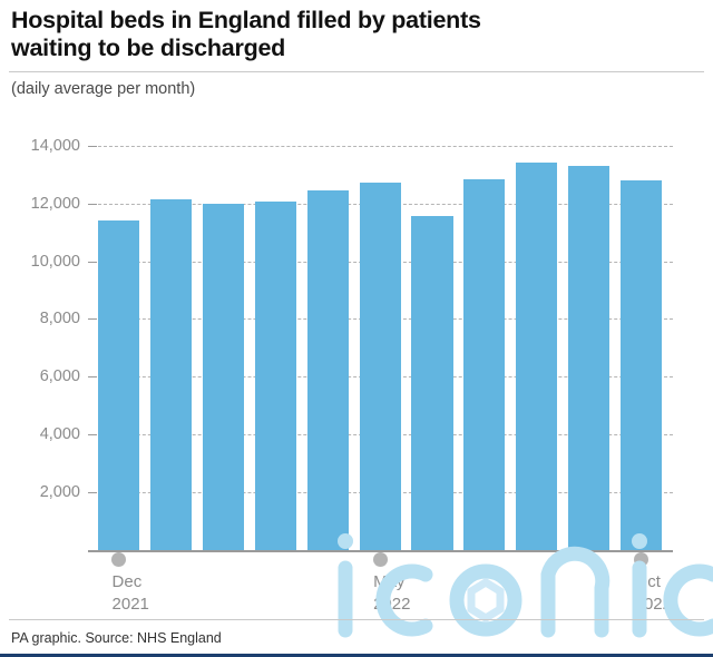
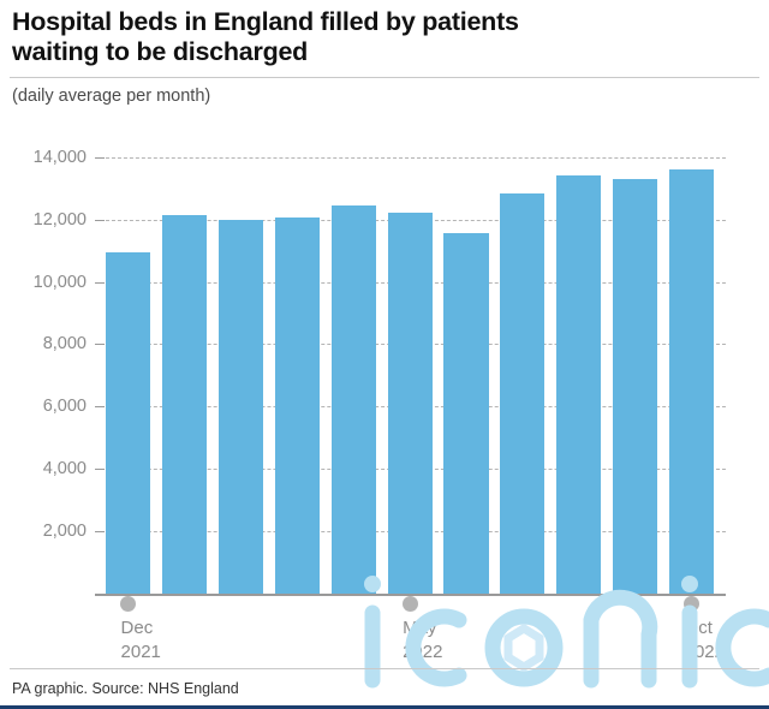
Dec 2021: 11400 -> 11000
May 2022: 12700 -> 12200
Oct 2022: 12800 -> 13600
